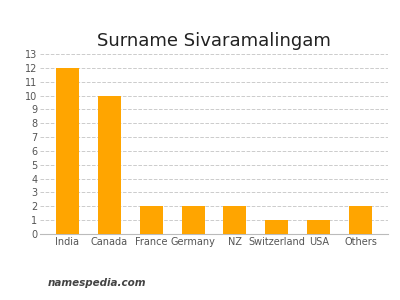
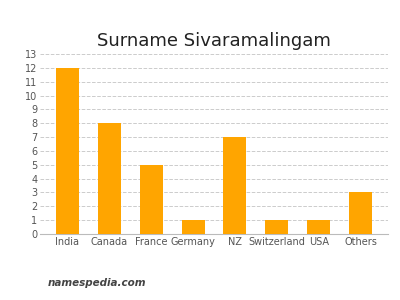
Canada: 10 -> 8
France: 2 -> 5
Germany: 2 -> 1
NZ: 2 -> 7
Others: 2 -> 3
